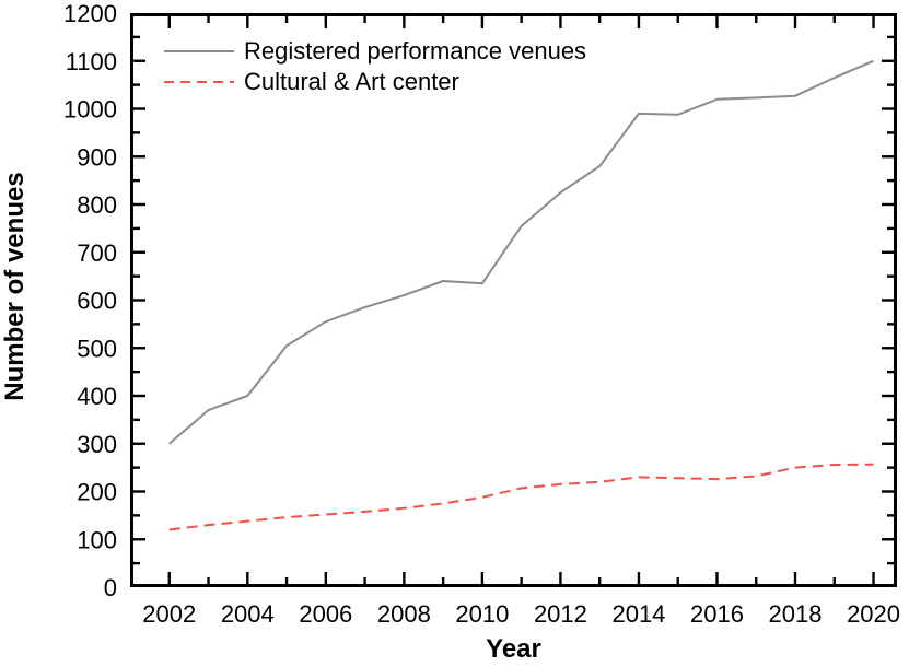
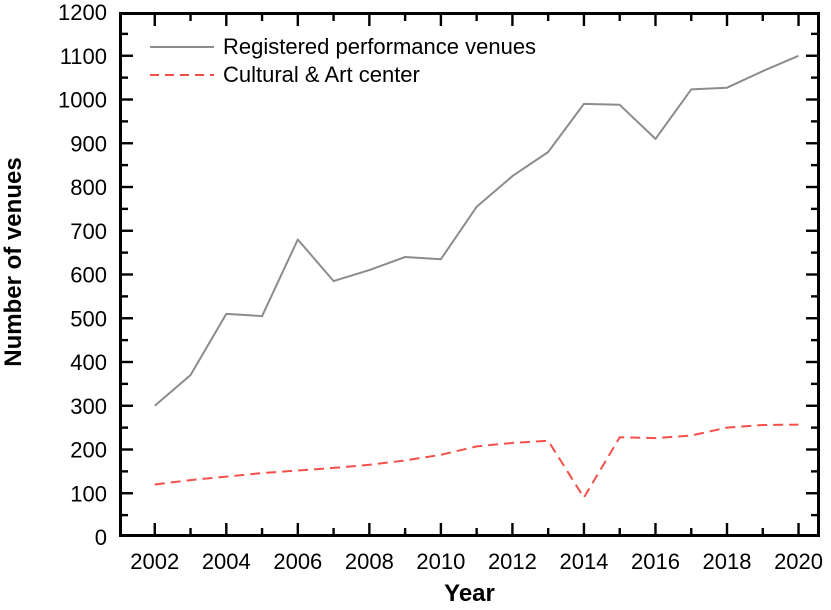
Registered performance venues/2004: 400 -> 510
Registered performance venues/2006: 560 -> 680
Cultural & Art center/2014: 230 -> 90
Registered performance venues/2016: 1020 -> 910
